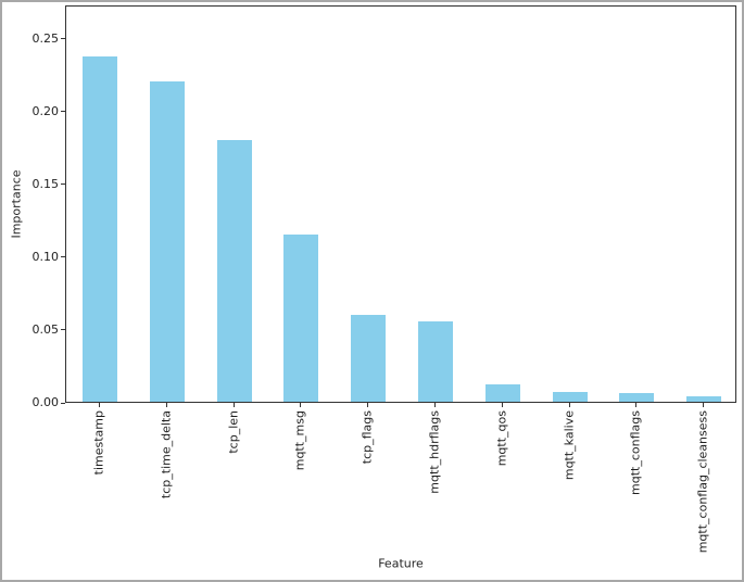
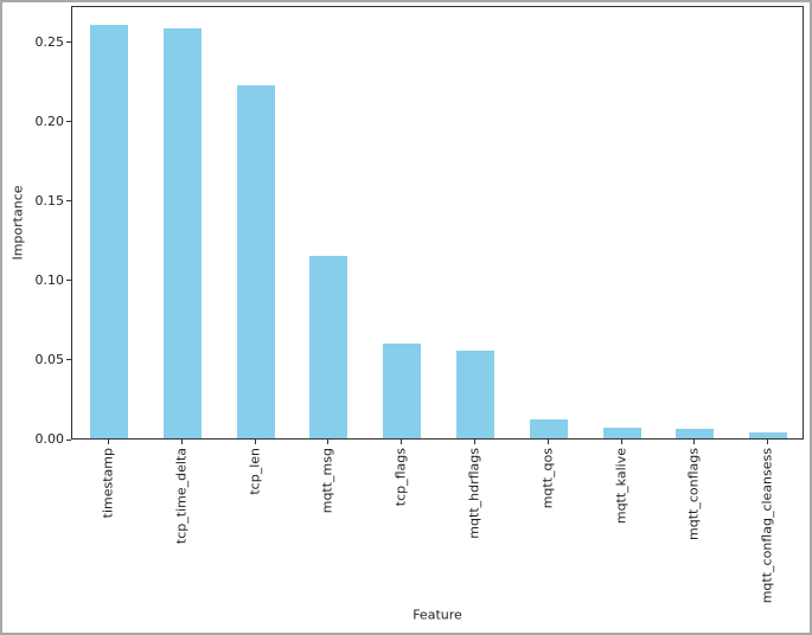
timestamp: 0.237 -> 0.260
tcp_time_delta: 0.220 -> 0.258
tcp_len: 0.180 -> 0.222
